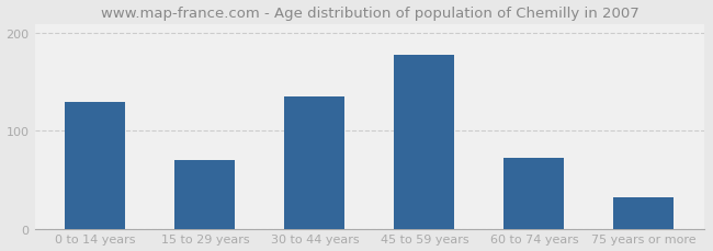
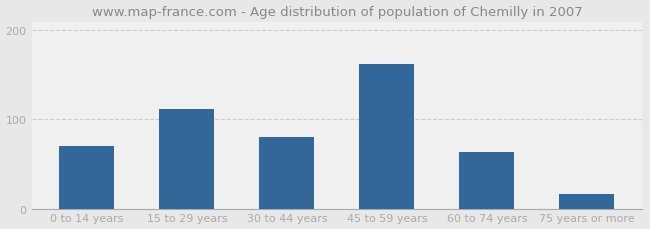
0 to 14 years: 130 -> 70
15 to 29 years: 70 -> 112
30 to 44 years: 135 -> 80
45 to 59 years: 178 -> 162
60 to 74 years: 72 -> 64
75 years or more: 32 -> 16
